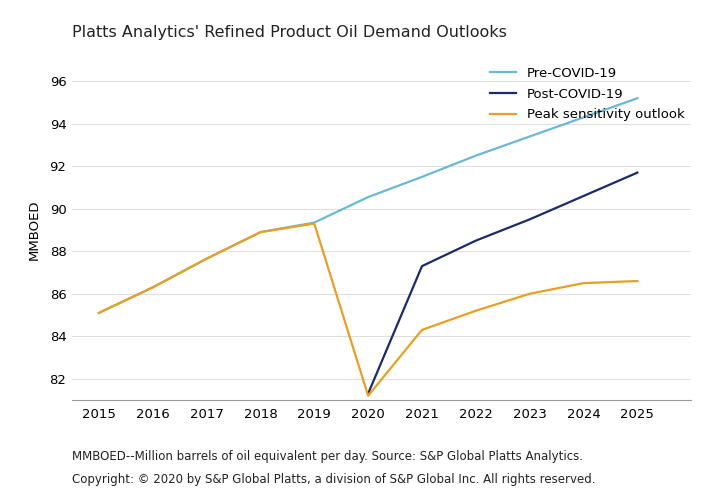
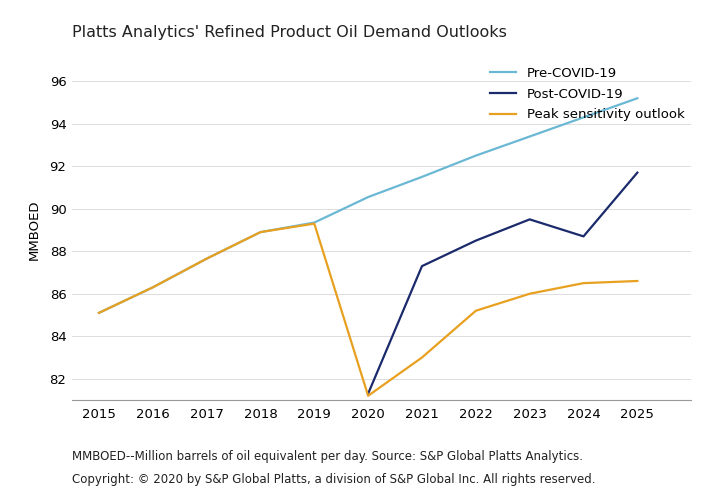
Peak sensitivity outlook/2021: 84.30 -> 83.00
Post-COVID-19/2024: 90.6 -> 88.7
